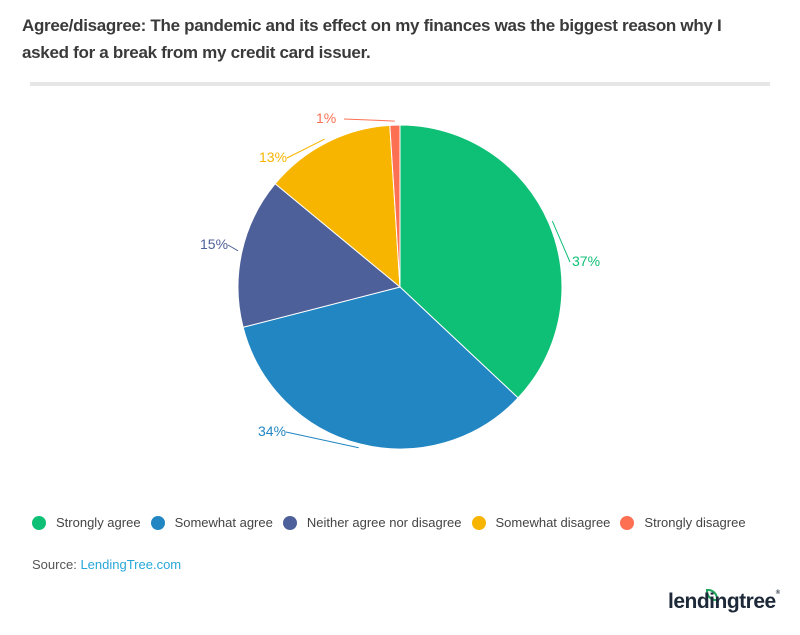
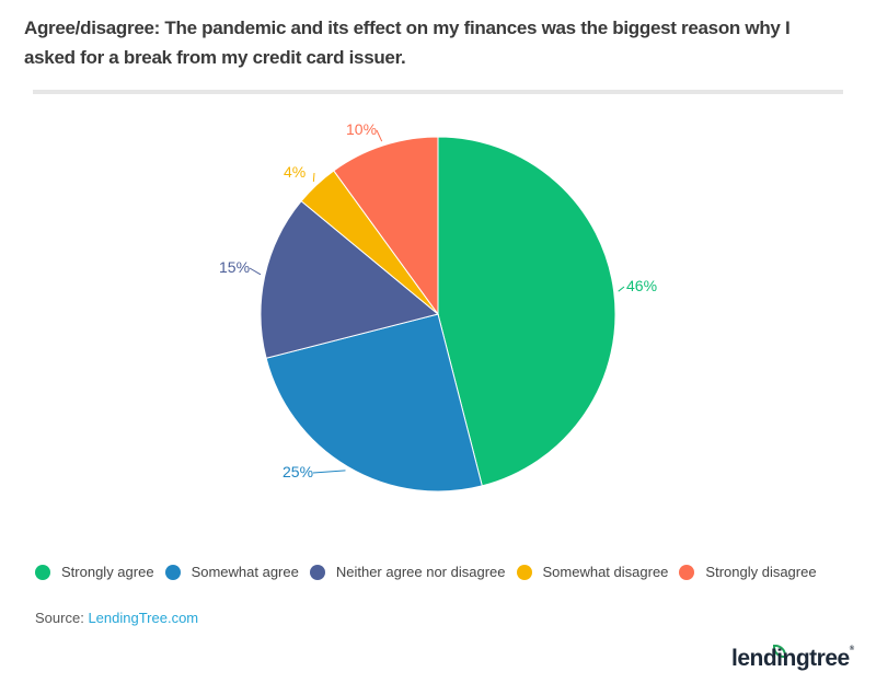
Strongly agree: 37% -> 46%
Somewhat agree: 34% -> 25%
Somewhat disagree: 13% -> 4%
Strongly disagree: 1% -> 10%
